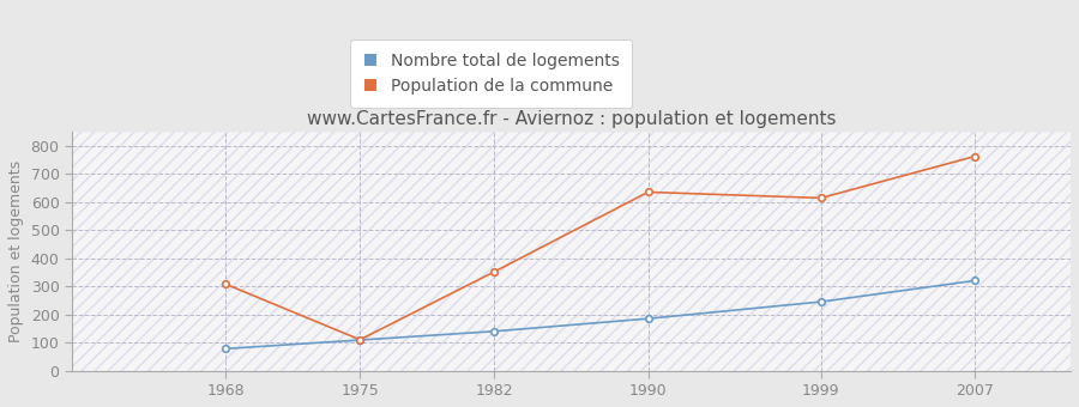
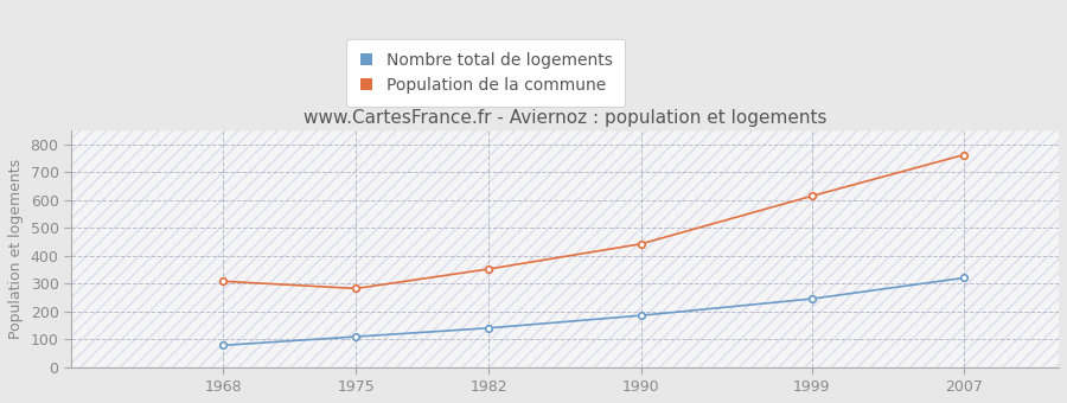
Population de la commune/1975: 110 -> 282
Population de la commune/1990: 635 -> 442
